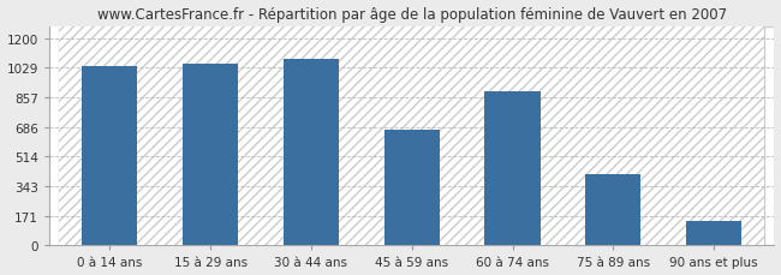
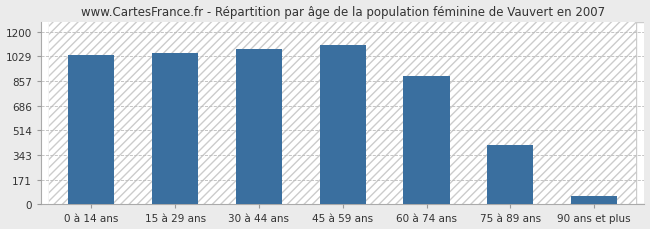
45 à 59 ans: 670 -> 1100
90 ans et plus: 140 -> 60
